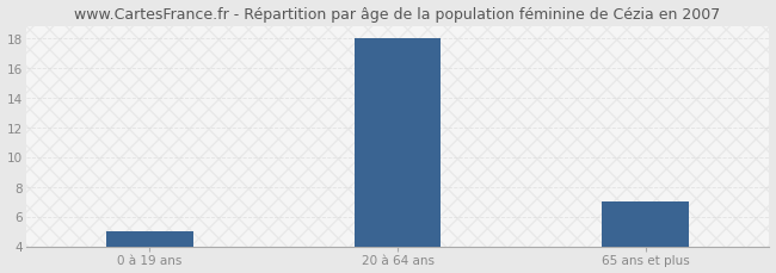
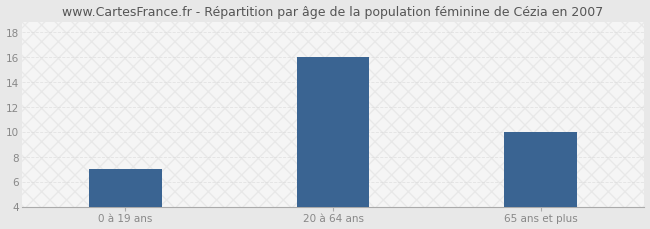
0 à 19 ans: 5 -> 7
20 à 64 ans: 18 -> 16
65 ans et plus: 7 -> 10
